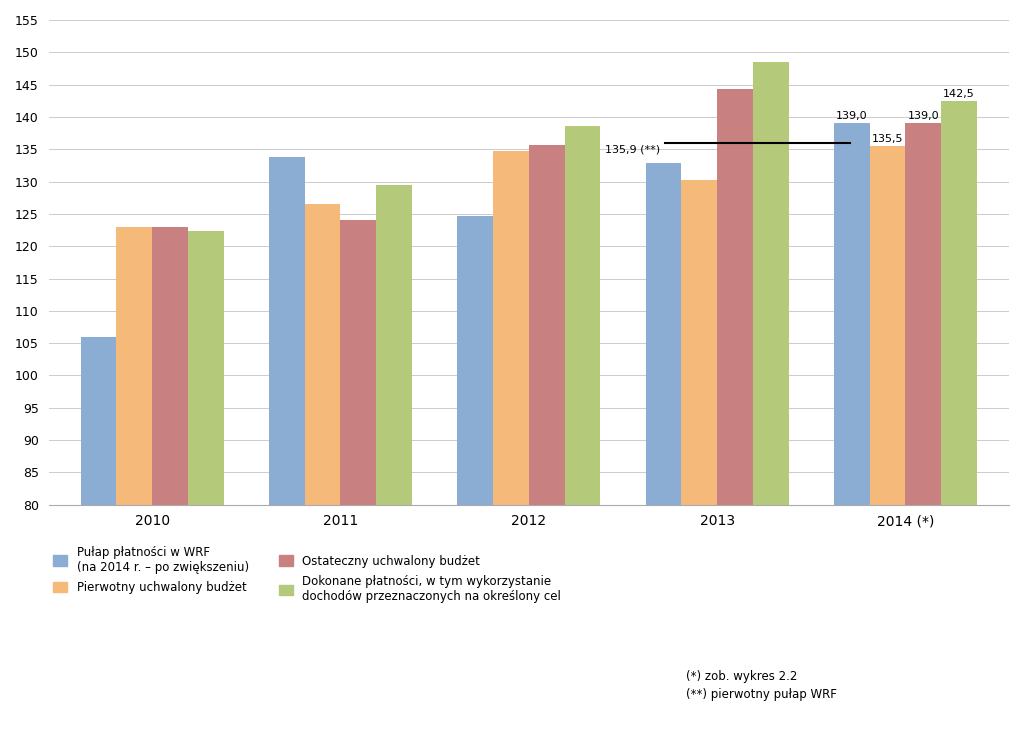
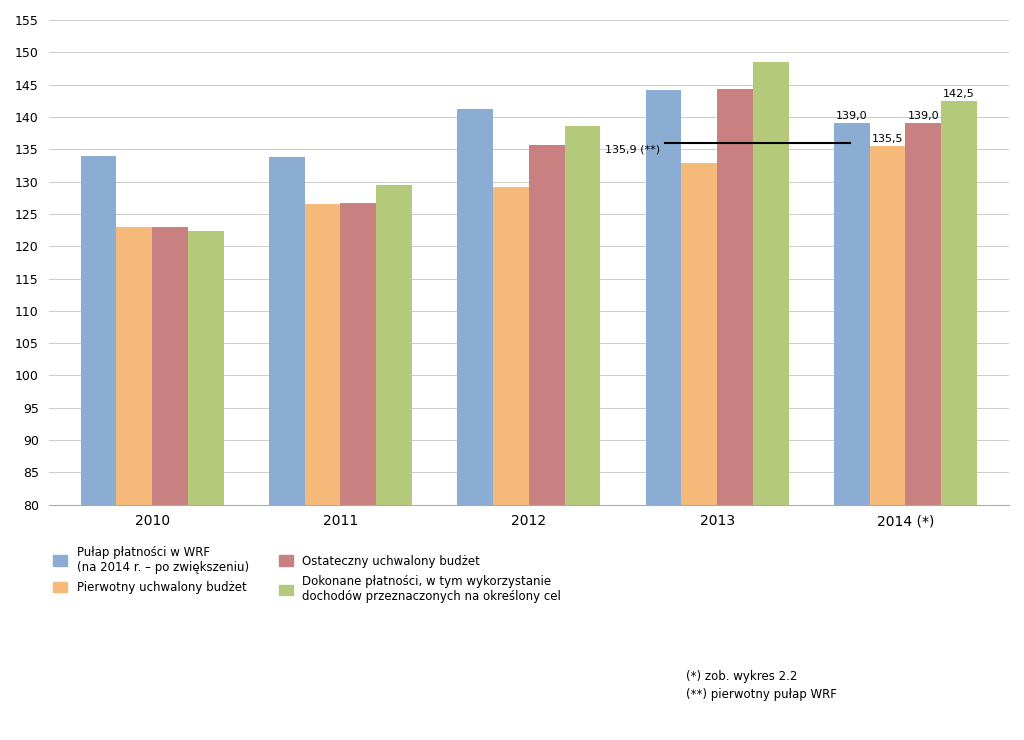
Pułap płatności w WRF (na 2014 r. – po zwiększeniu)/2010: 106.0 -> 134.0
Ostateczny uchwalony budżet/2011: 124.0 -> 126.7
Pułap płatności w WRF (na 2014 r. – po zwiększeniu)/2012: 124.6 -> 141.3
Pierwotny uchwalony budżet/2012: 134.8 -> 129.2
Pułap płatności w WRF (na 2014 r. – po zwiększeniu)/2013: 132.8 -> 144.1
Pierwotny uchwalony budżet/2013: 130.2 -> 132.8
